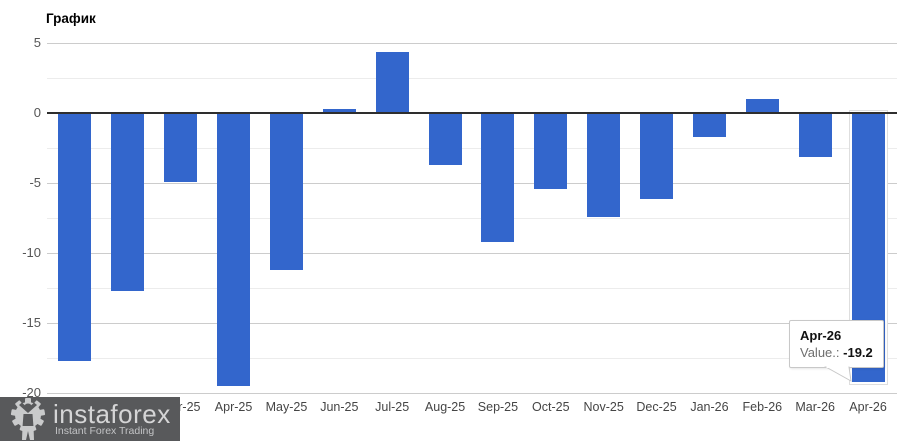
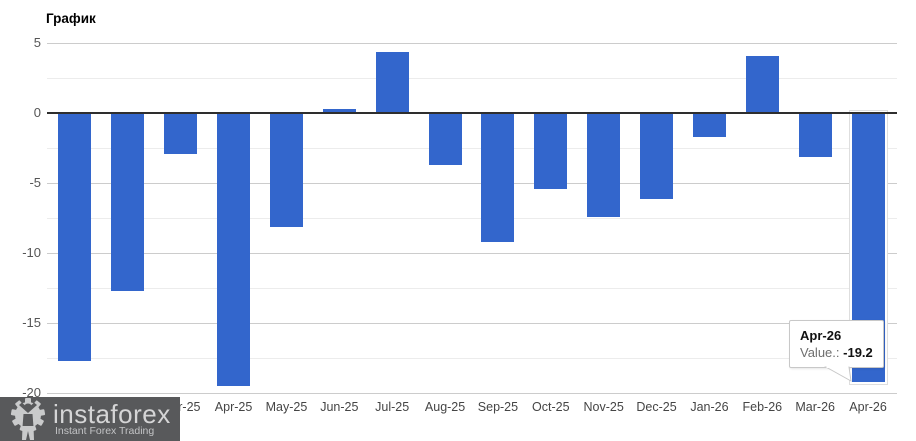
Mar-25: -4.9 -> -2.9
May-25: -11.2 -> -8.1
Feb-26: 1.0 -> 4.1
